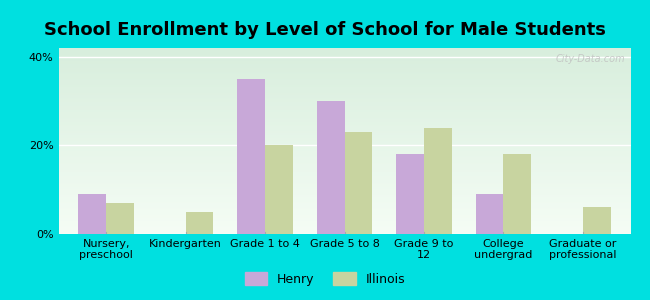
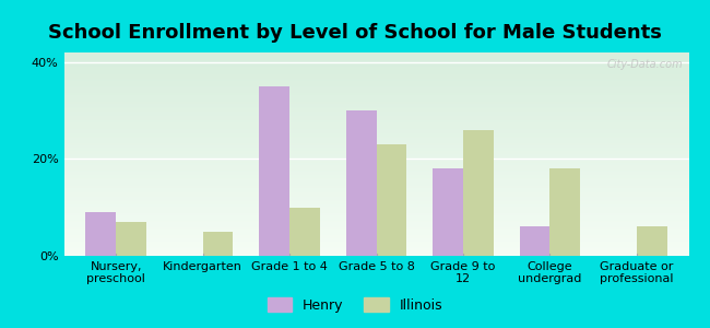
Illinois/Grade 1 to 4: 20% -> 10%
Illinois/Grade 9 to 12: 24% -> 26%
Henry/College undergrad: 9% -> 6%
